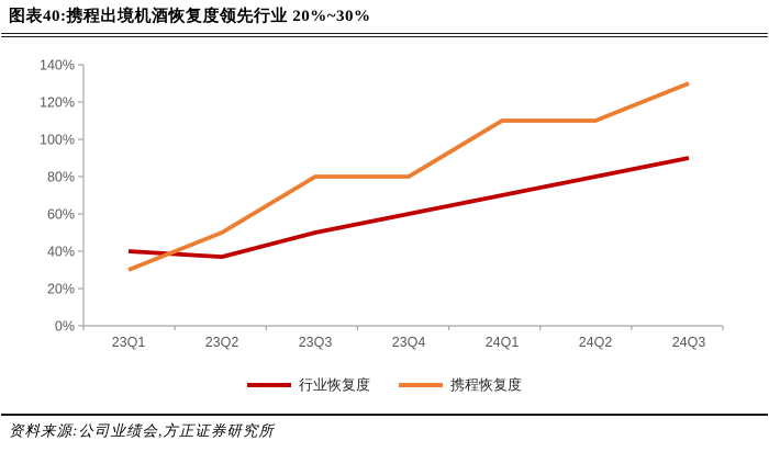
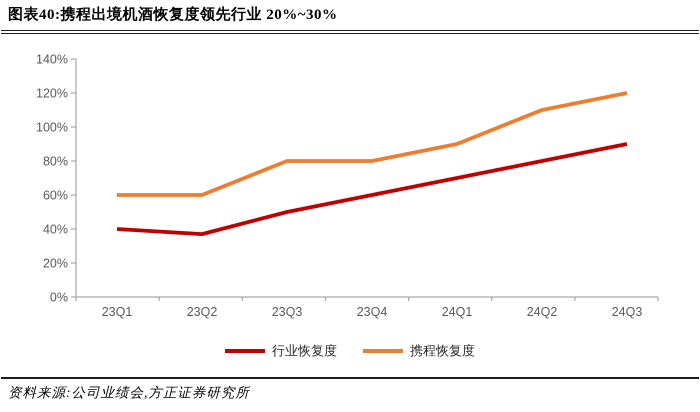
携程恢复度/23Q1: 30% -> 60%
携程恢复度/23Q2: 50% -> 60%
携程恢复度/24Q1: 110% -> 90%
携程恢复度/24Q3: 130% -> 120%
